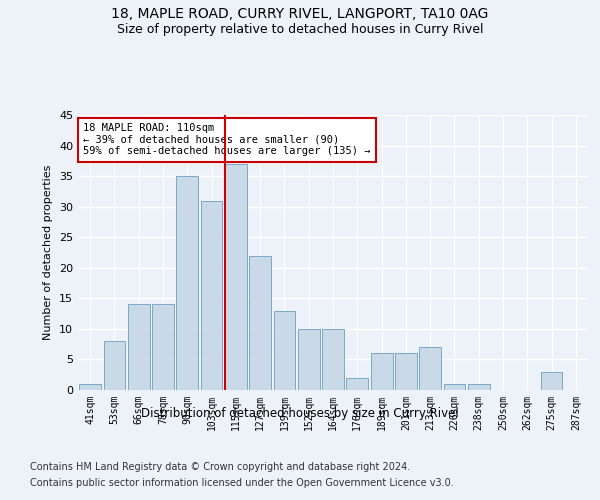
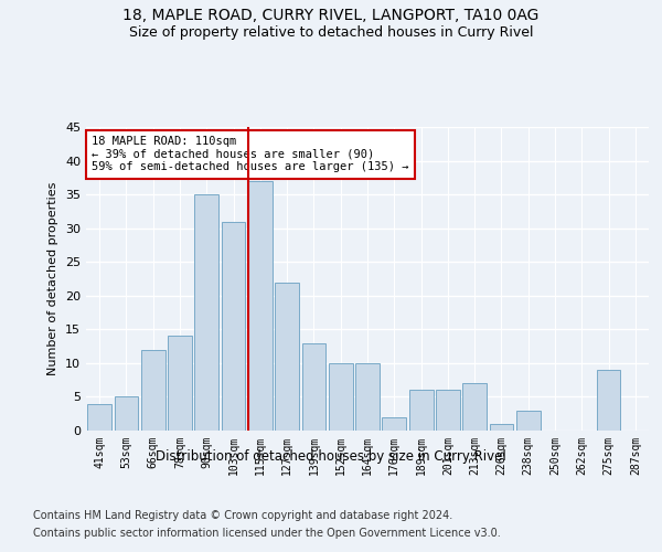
41sqm: 1 -> 4
53sqm: 8 -> 5
66sqm: 14 -> 12
238sqm: 1 -> 3
275sqm: 3 -> 9
